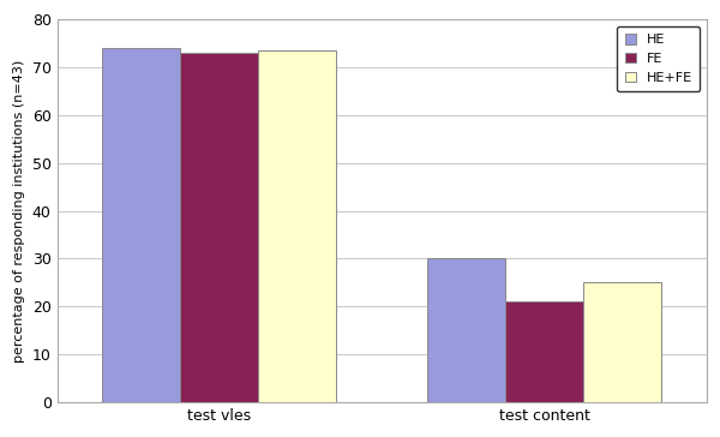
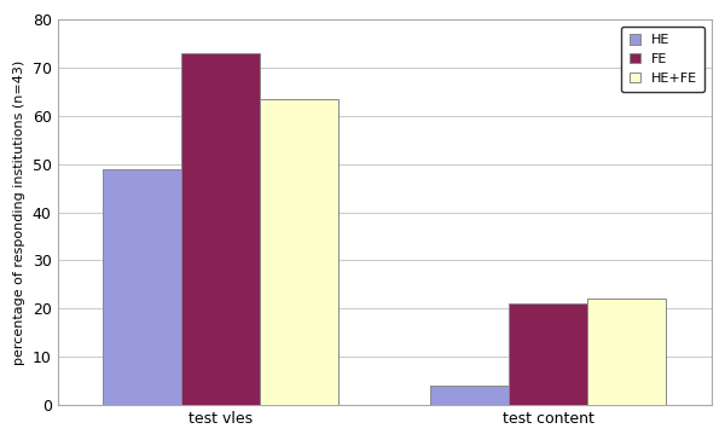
HE/test vles: 74 -> 49
HE+FE/test vles: 73.5 -> 63.5
HE/test content: 30 -> 4
HE+FE/test content: 25.0 -> 22.0
